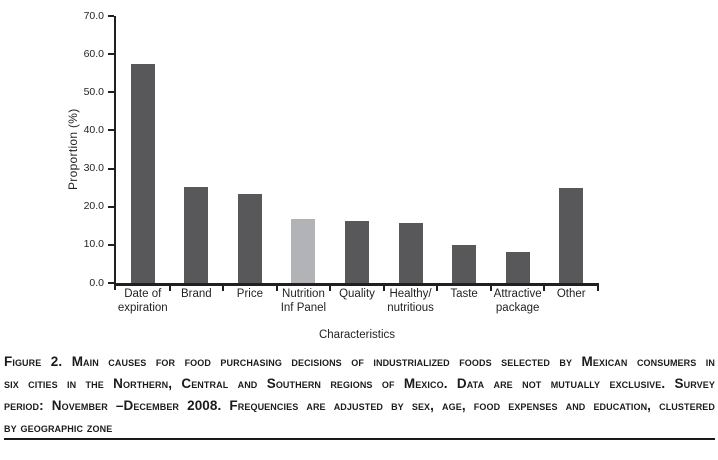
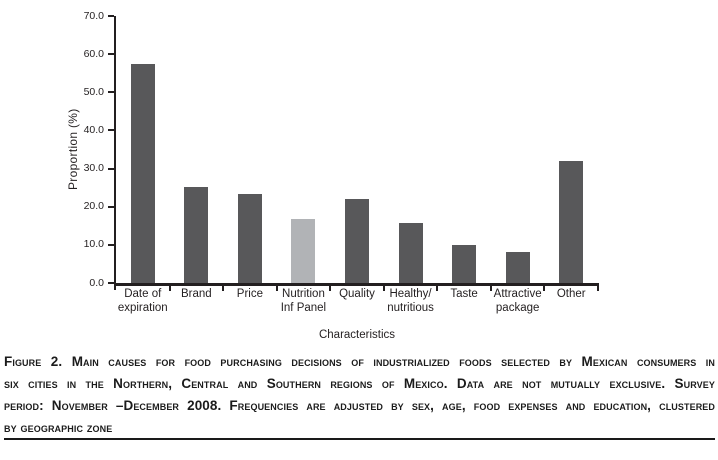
Quality: 16 -> 22
Other: 25 -> 32
